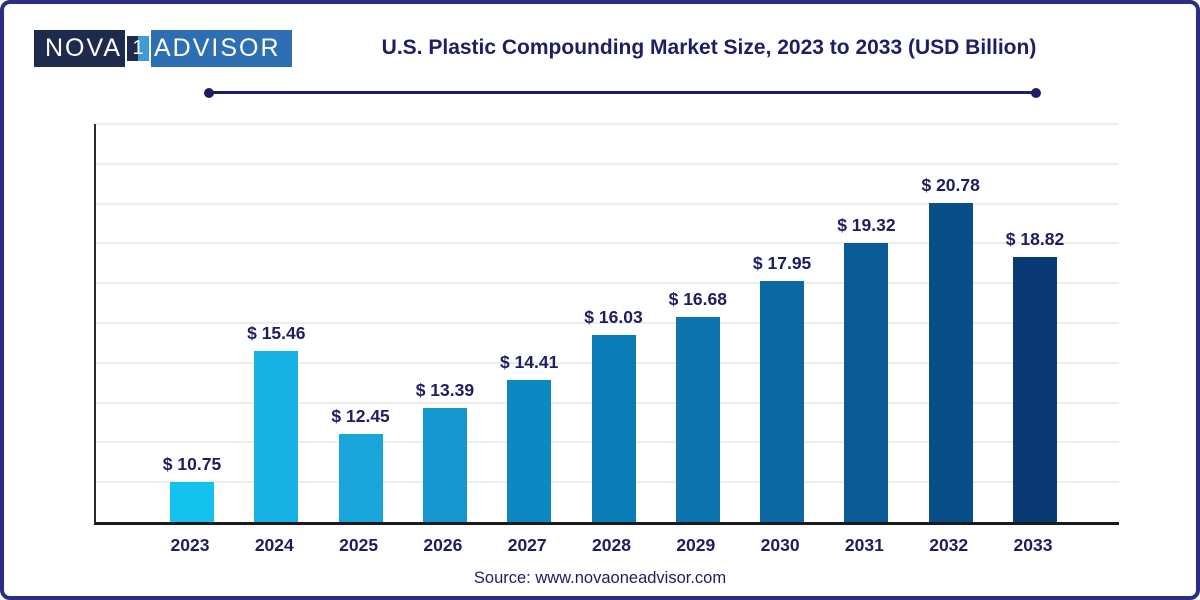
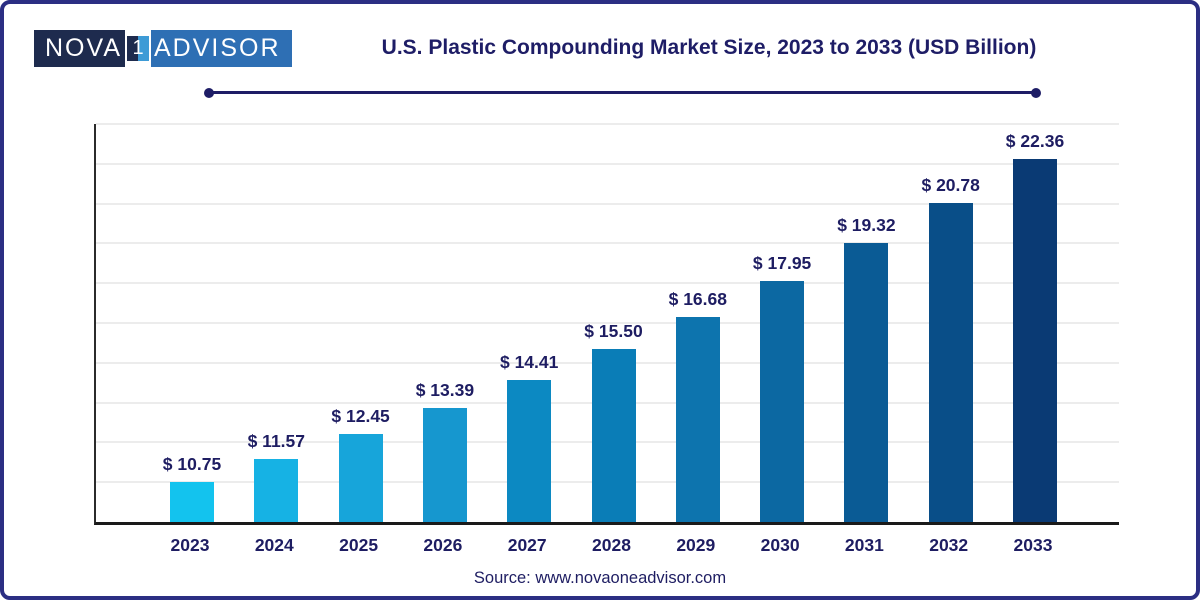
2024: 15.46 -> 11.57
2028: 16.03 -> 15.50
2033: 18.82 -> 22.36
